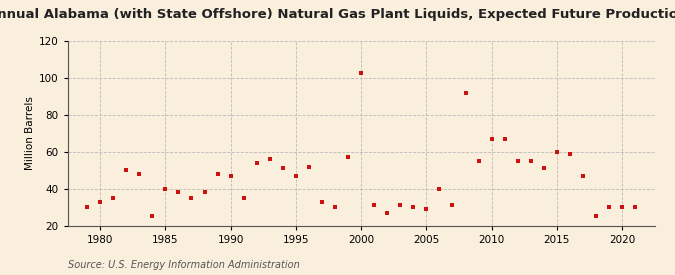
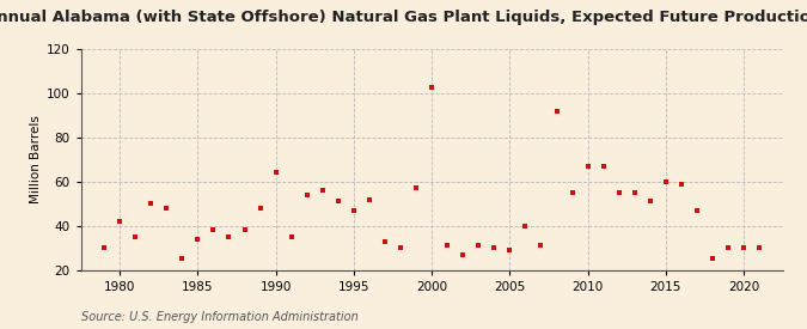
1980: 33 -> 42
1985: 40 -> 34
1990: 47 -> 64
